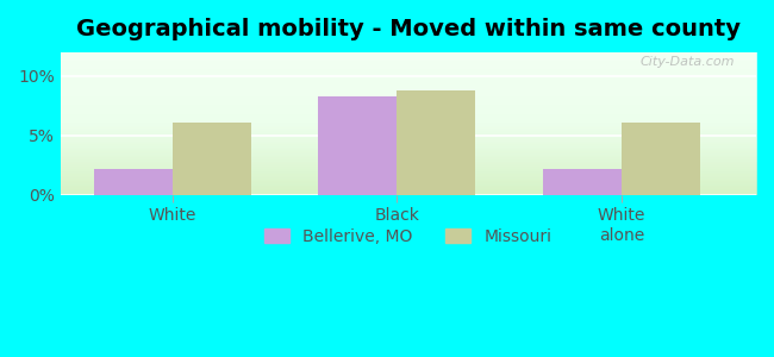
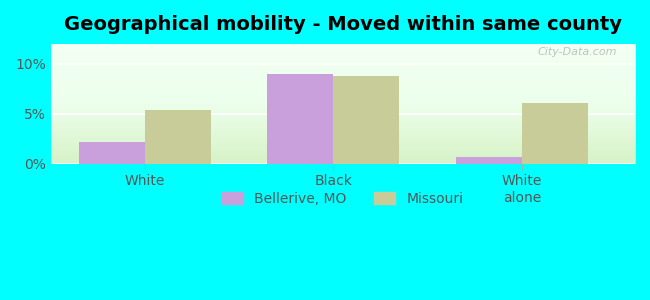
Missouri/White: 6.1% -> 5.4%
Bellerive, MO/Black: 8.3% -> 9.0%
Bellerive, MO/White alone: 2.2% -> 0.7%
